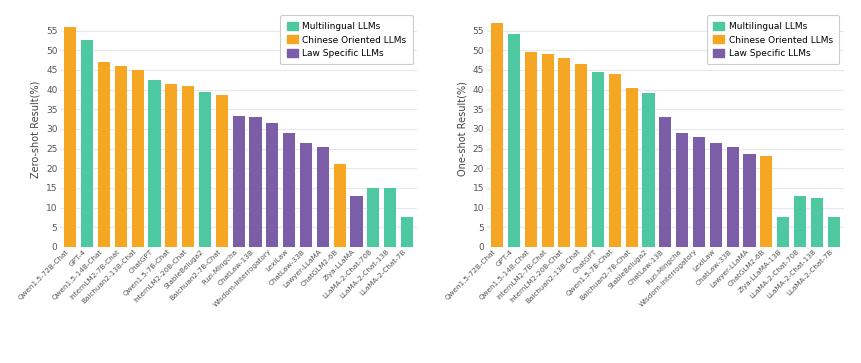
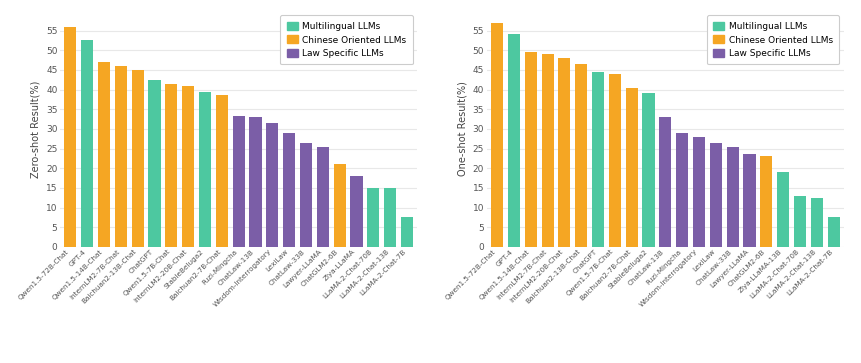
Ziya-LLaMA: 13.0 -> 18.0
Ziya-LLaMA-13B: 7.5 -> 19.0
